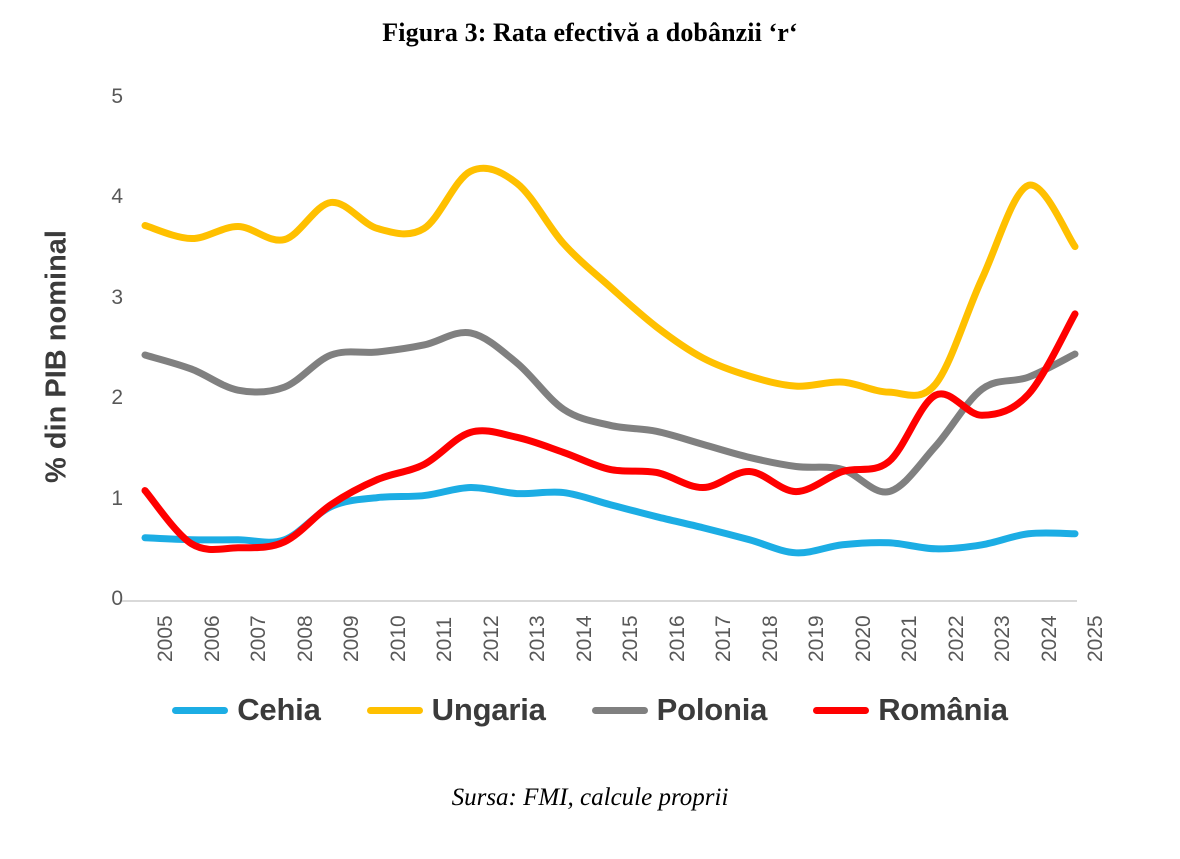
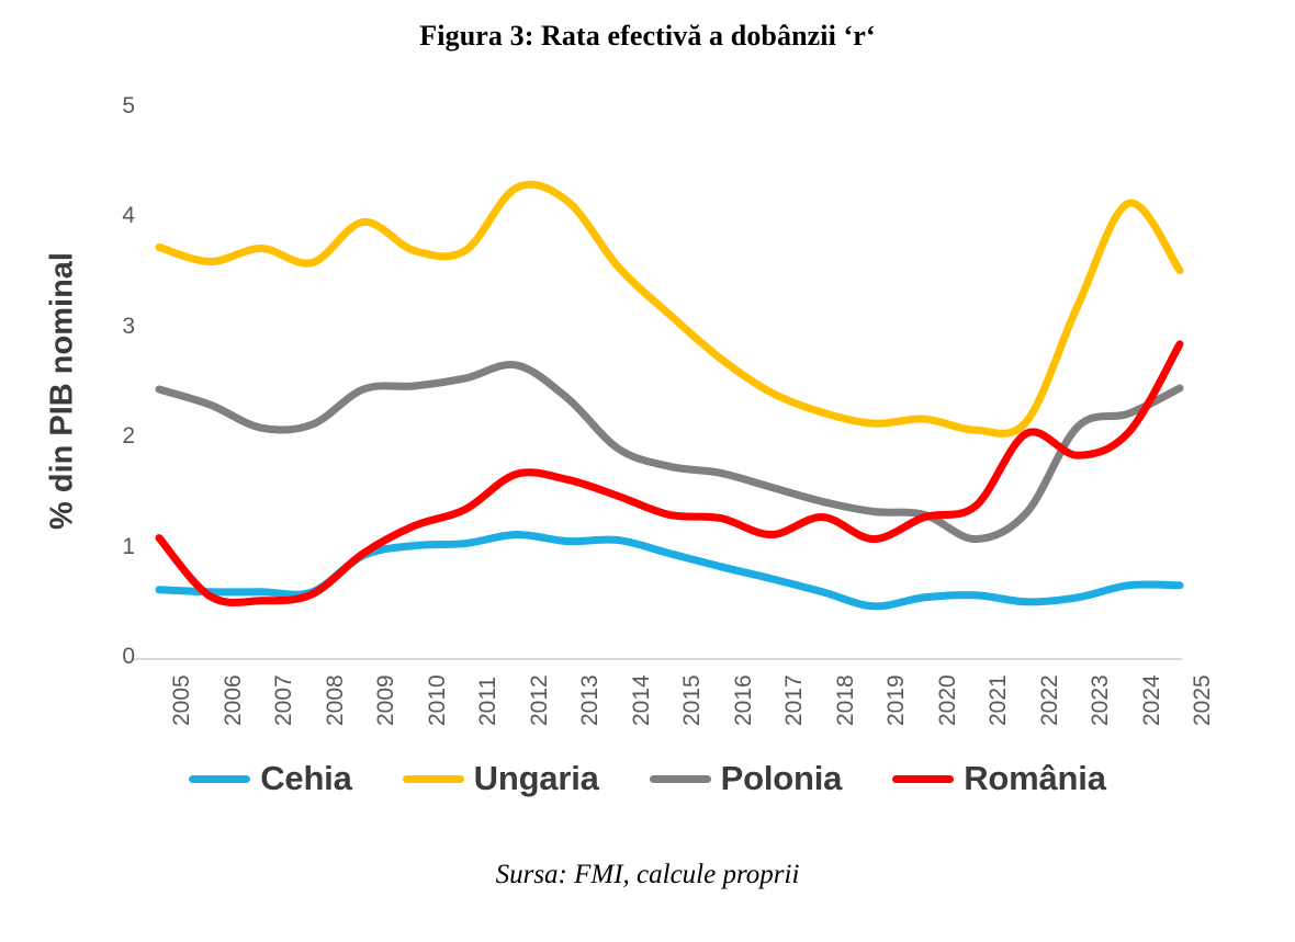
Polonia/2022: 1.53 -> 1.32
